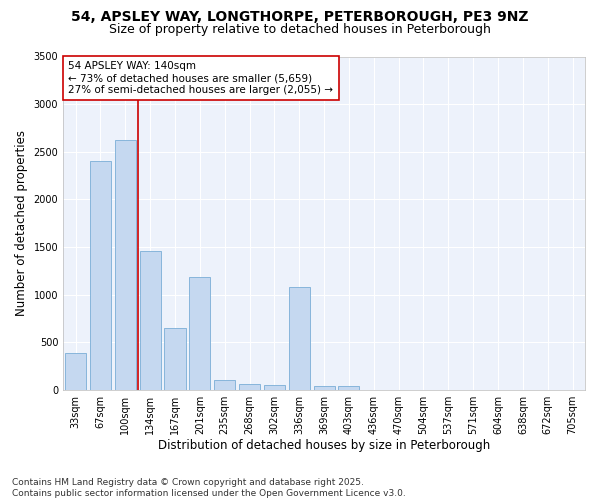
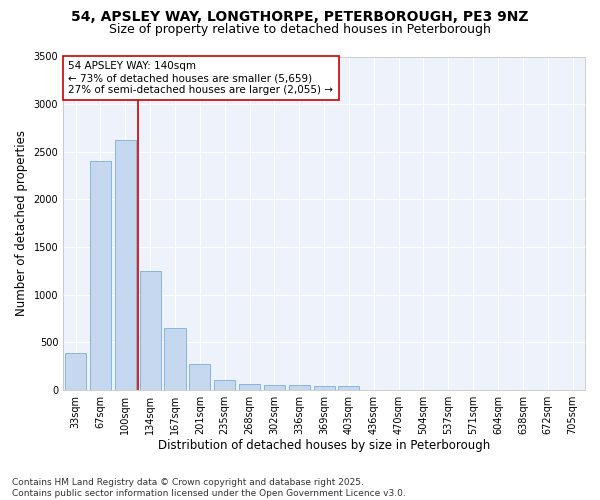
134sqm: 1460 -> 1250
201sqm: 1180 -> 270
336sqm: 1080 -> 50
